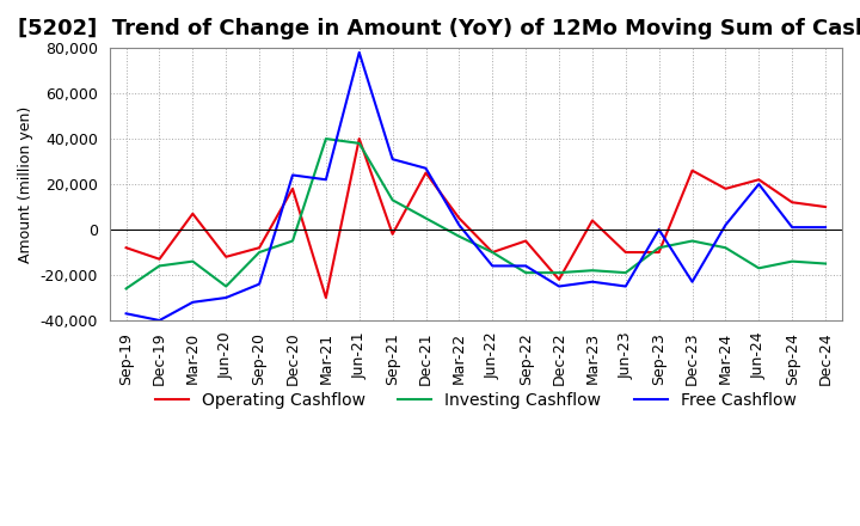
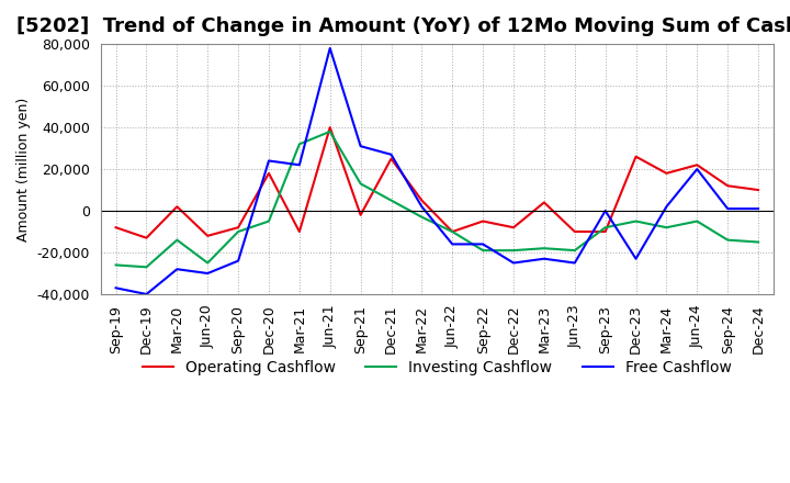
Investing Cashflow/Dec-19: -16,000 -> -27,000
Operating Cashflow/Mar-20: 7,000 -> 2,000
Free Cashflow/Mar-20: -32,000 -> -28,000
Operating Cashflow/Mar-21: -30,000 -> -10,000
Investing Cashflow/Mar-21: 40,000 -> 32,000
Operating Cashflow/Dec-22: -22,000 -> -8,000
Investing Cashflow/Jun-24: -17,000 -> -5,000
